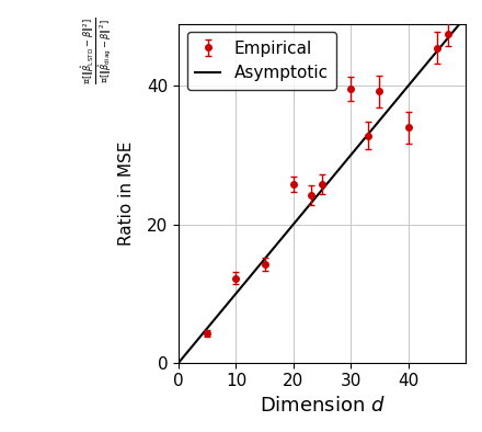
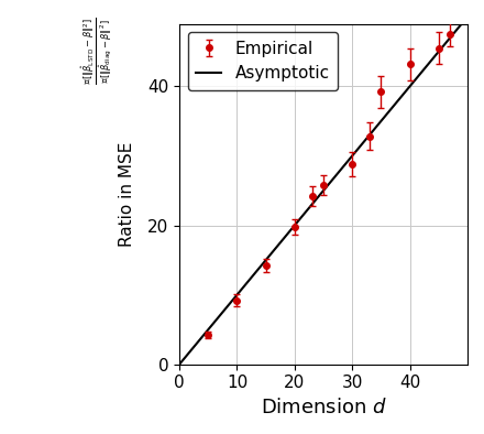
10: 12.2 -> 9.2
20: 25.8 -> 19.8
30: 39.6 -> 28.8
40: 34.0 -> 43.2
